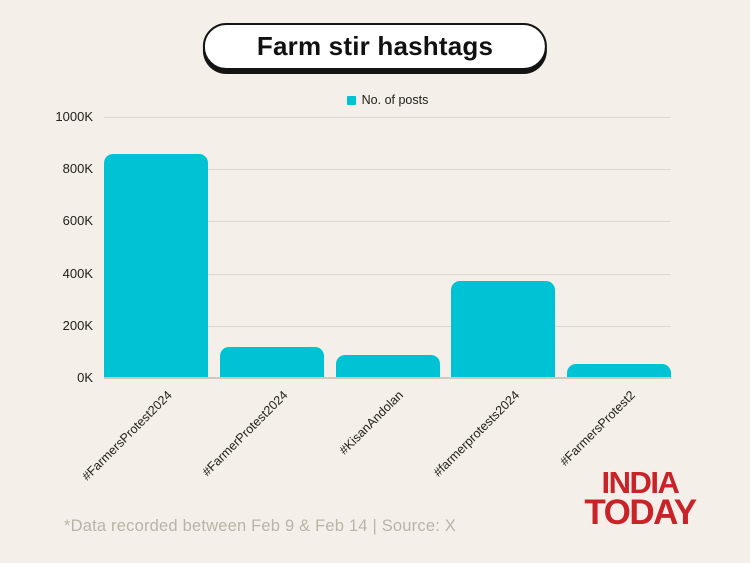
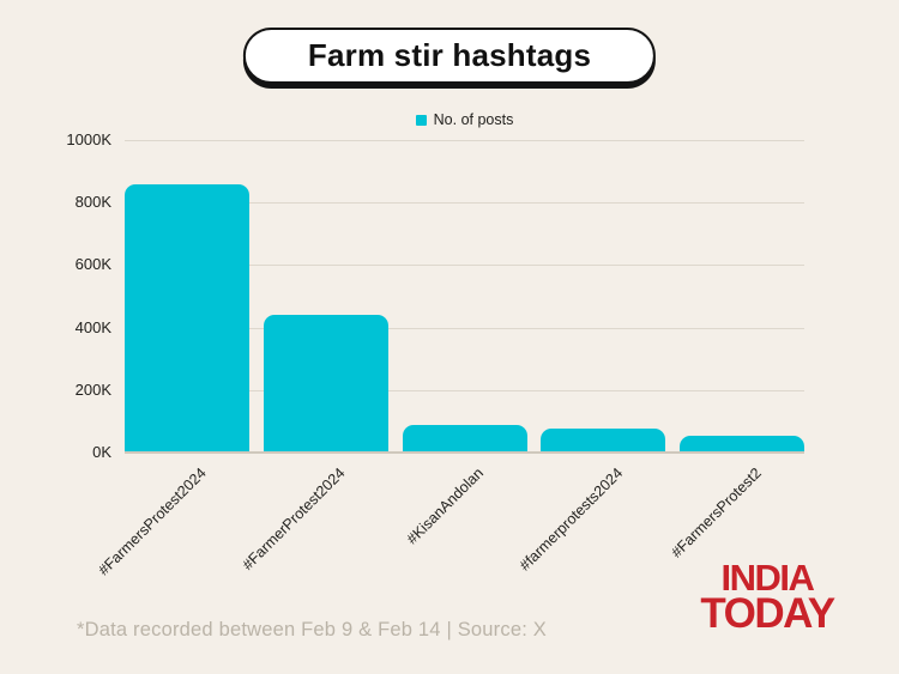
#FarmerProtest2024: 120K -> 440K
#farmerprotests2024: 370K -> 80K
